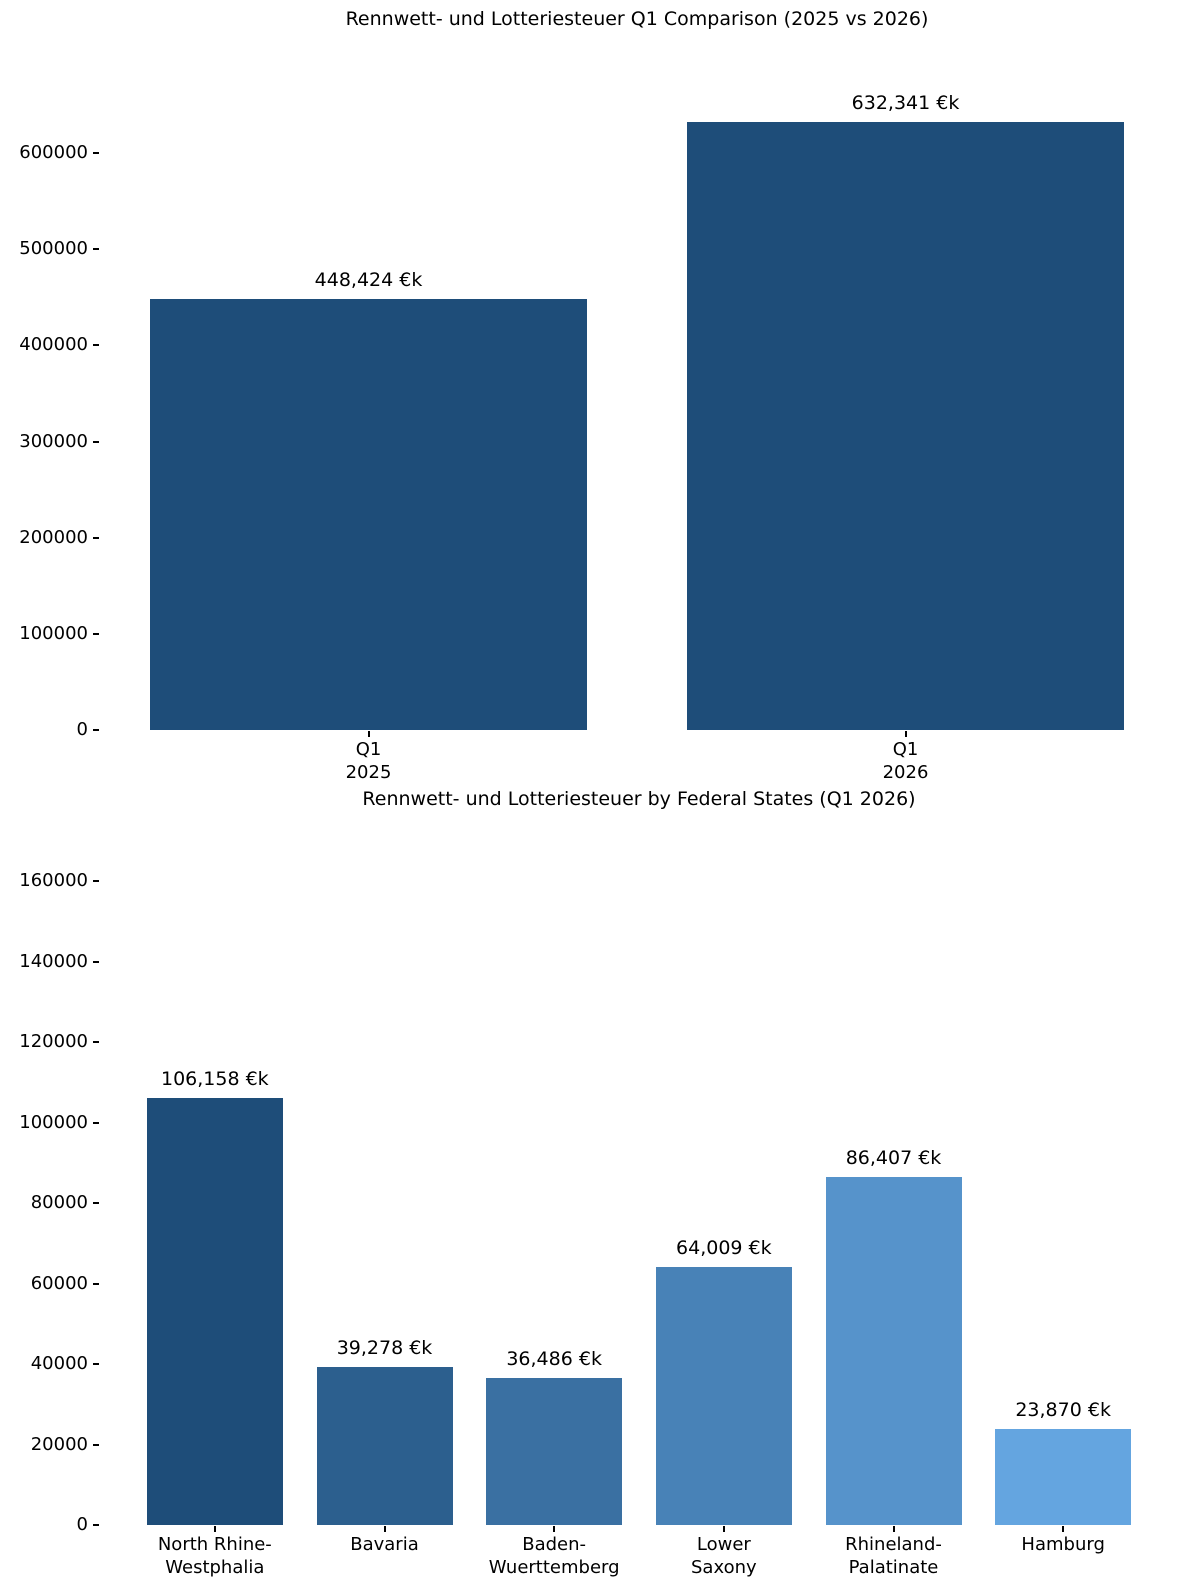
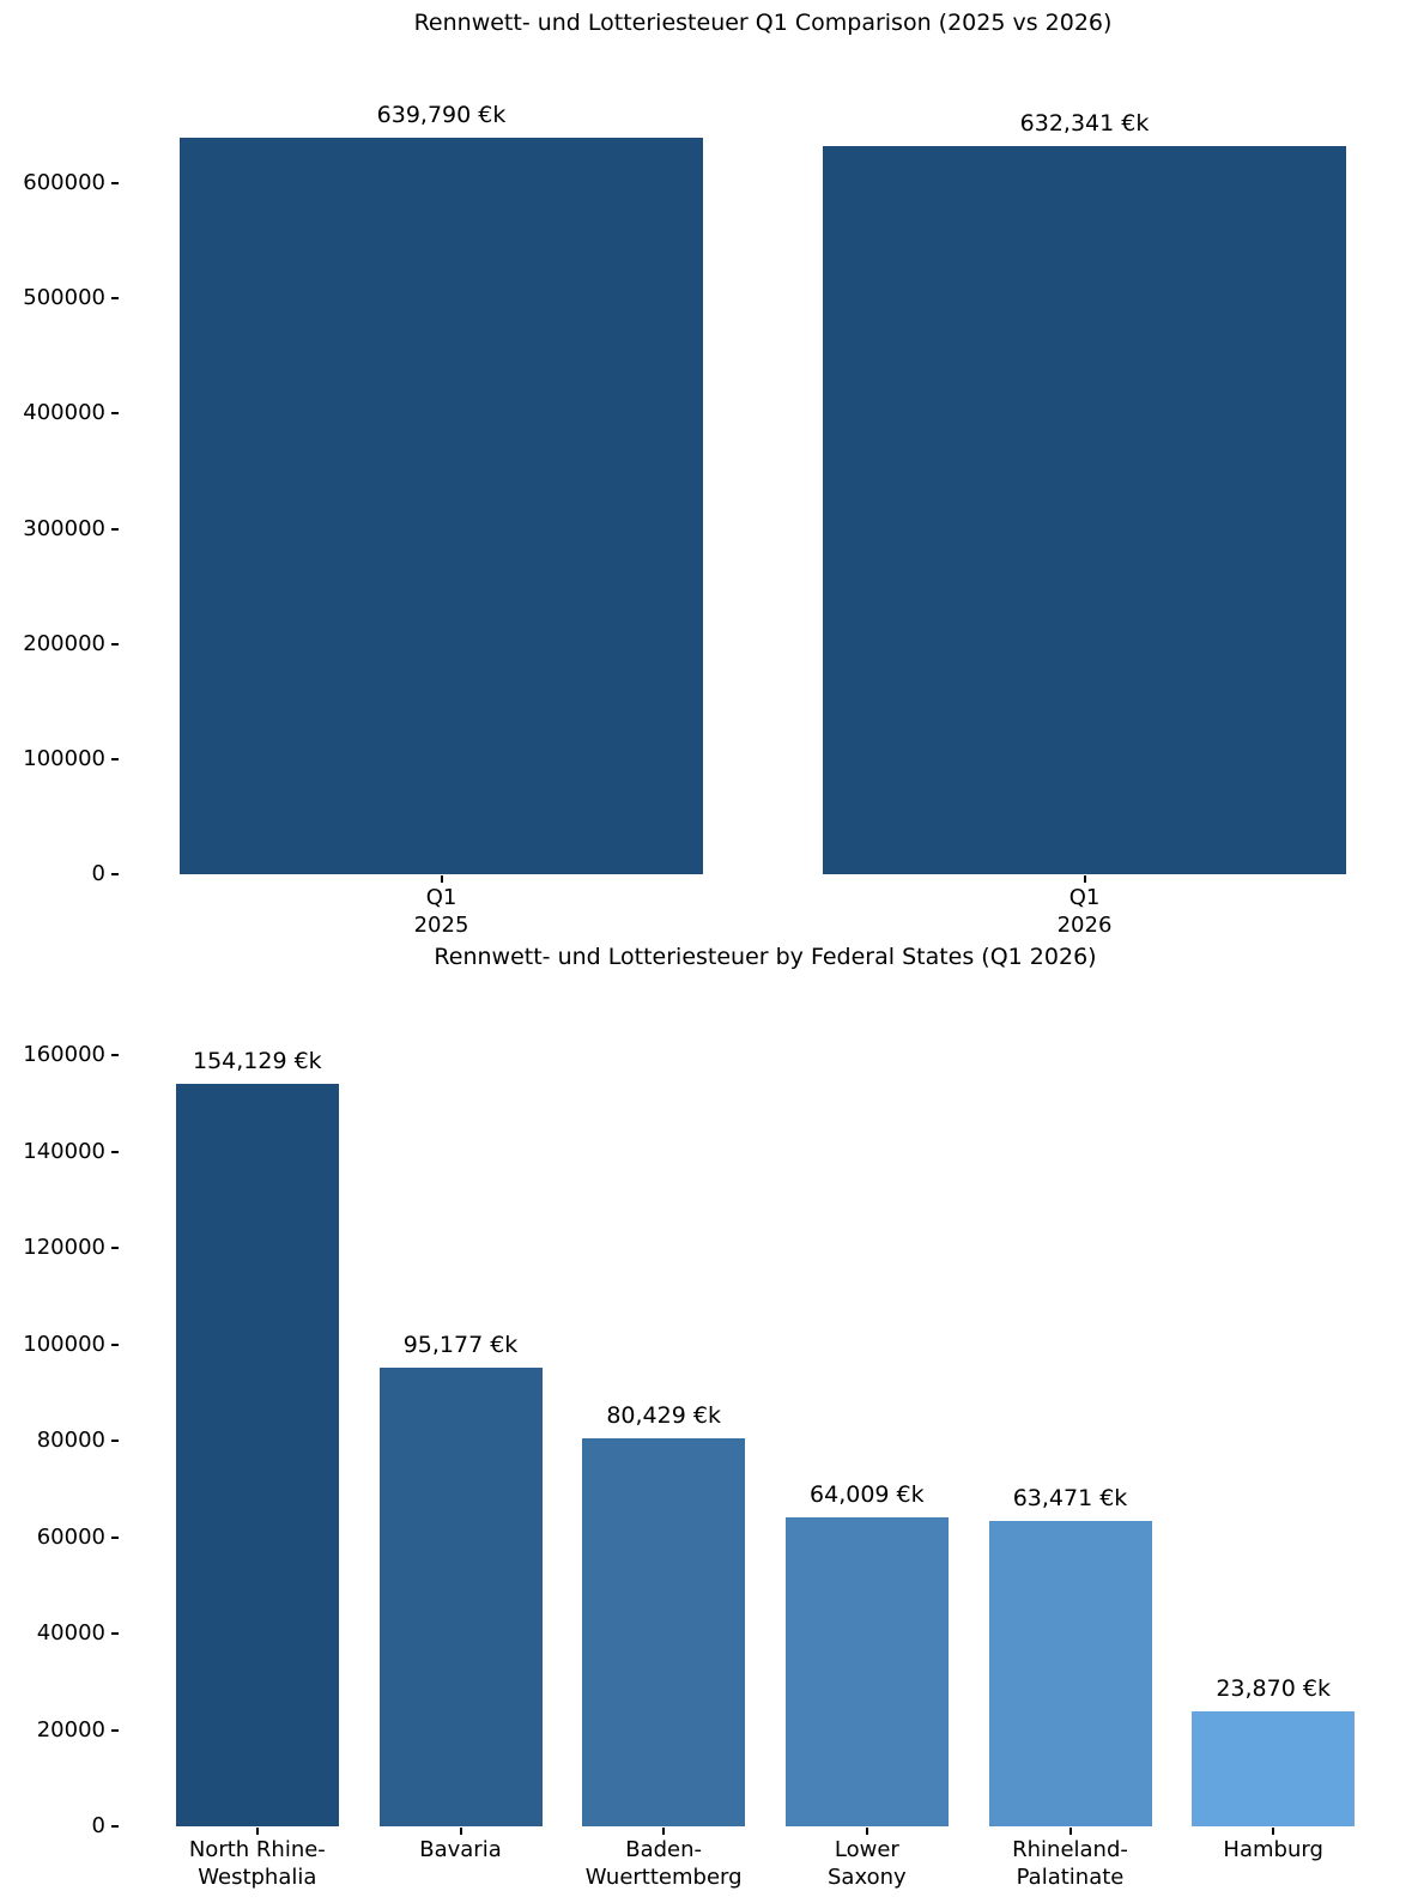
Rennwett- und Lotteriesteuer Q1 Comparison (2025 vs 2026)/Q1 2025: 448,424 -> 639,790
Rennwett- und Lotteriesteuer by Federal States (Q1 2026)/North Rhine- Westphalia: 106,158 -> 154,129
Rennwett- und Lotteriesteuer by Federal States (Q1 2026)/Bavaria: 39,278 -> 95,177
Rennwett- und Lotteriesteuer by Federal States (Q1 2026)/Baden- Wuerttemberg: 36,486 -> 80,429
Rennwett- und Lotteriesteuer by Federal States (Q1 2026)/Rhineland- Palatinate: 86,407 -> 63,471
